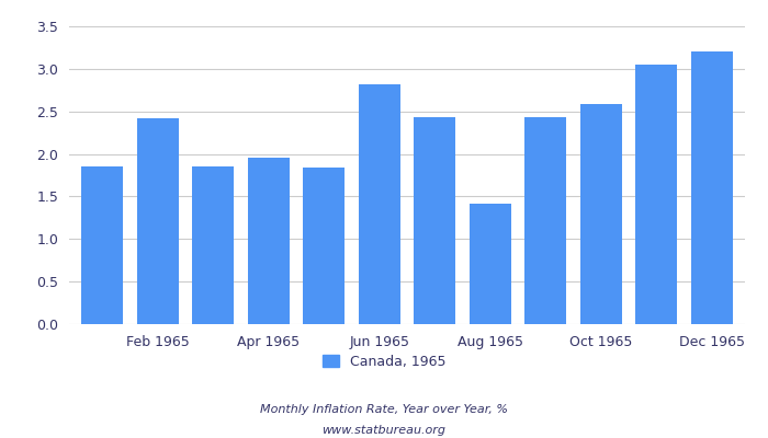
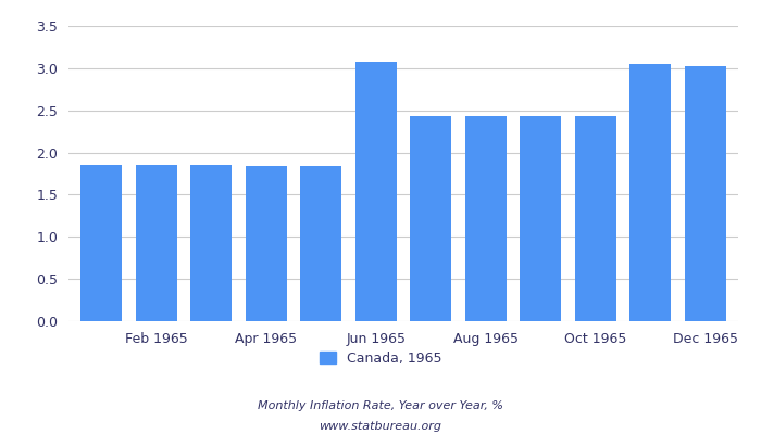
Feb 1965: 2.42 -> 1.85
Apr 1965: 1.96 -> 1.84
Jun 1965: 2.82 -> 3.07
Aug 1965: 1.42 -> 2.43
Oct 1965: 2.58 -> 2.43
Dec 1965: 3.20 -> 3.03
